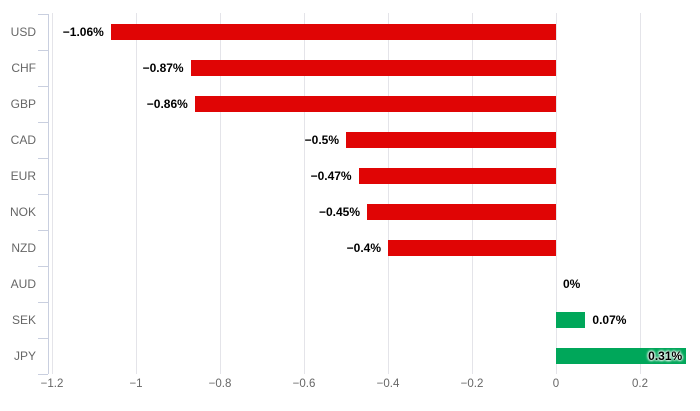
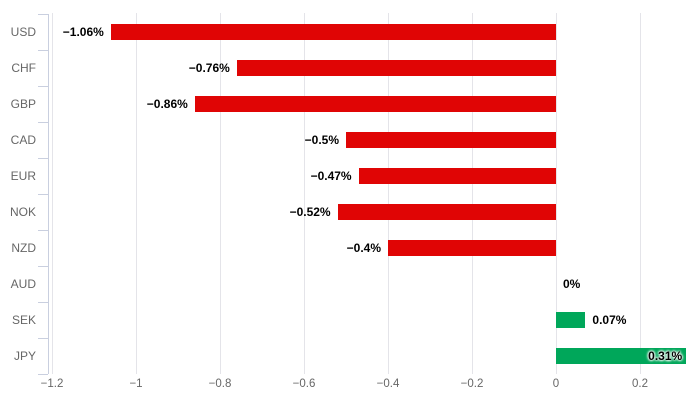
CHF: −0.87% -> −0.76%
NOK: −0.45% -> −0.52%
